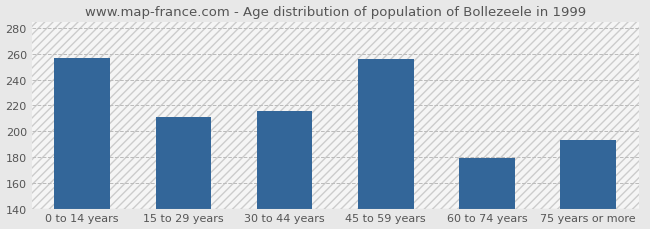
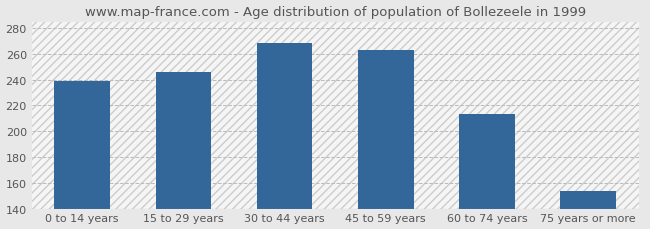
0 to 14 years: 257 -> 239
15 to 29 years: 211 -> 246
30 to 44 years: 216 -> 268
45 to 59 years: 256 -> 263
60 to 74 years: 179 -> 213
75 years or more: 193 -> 154
